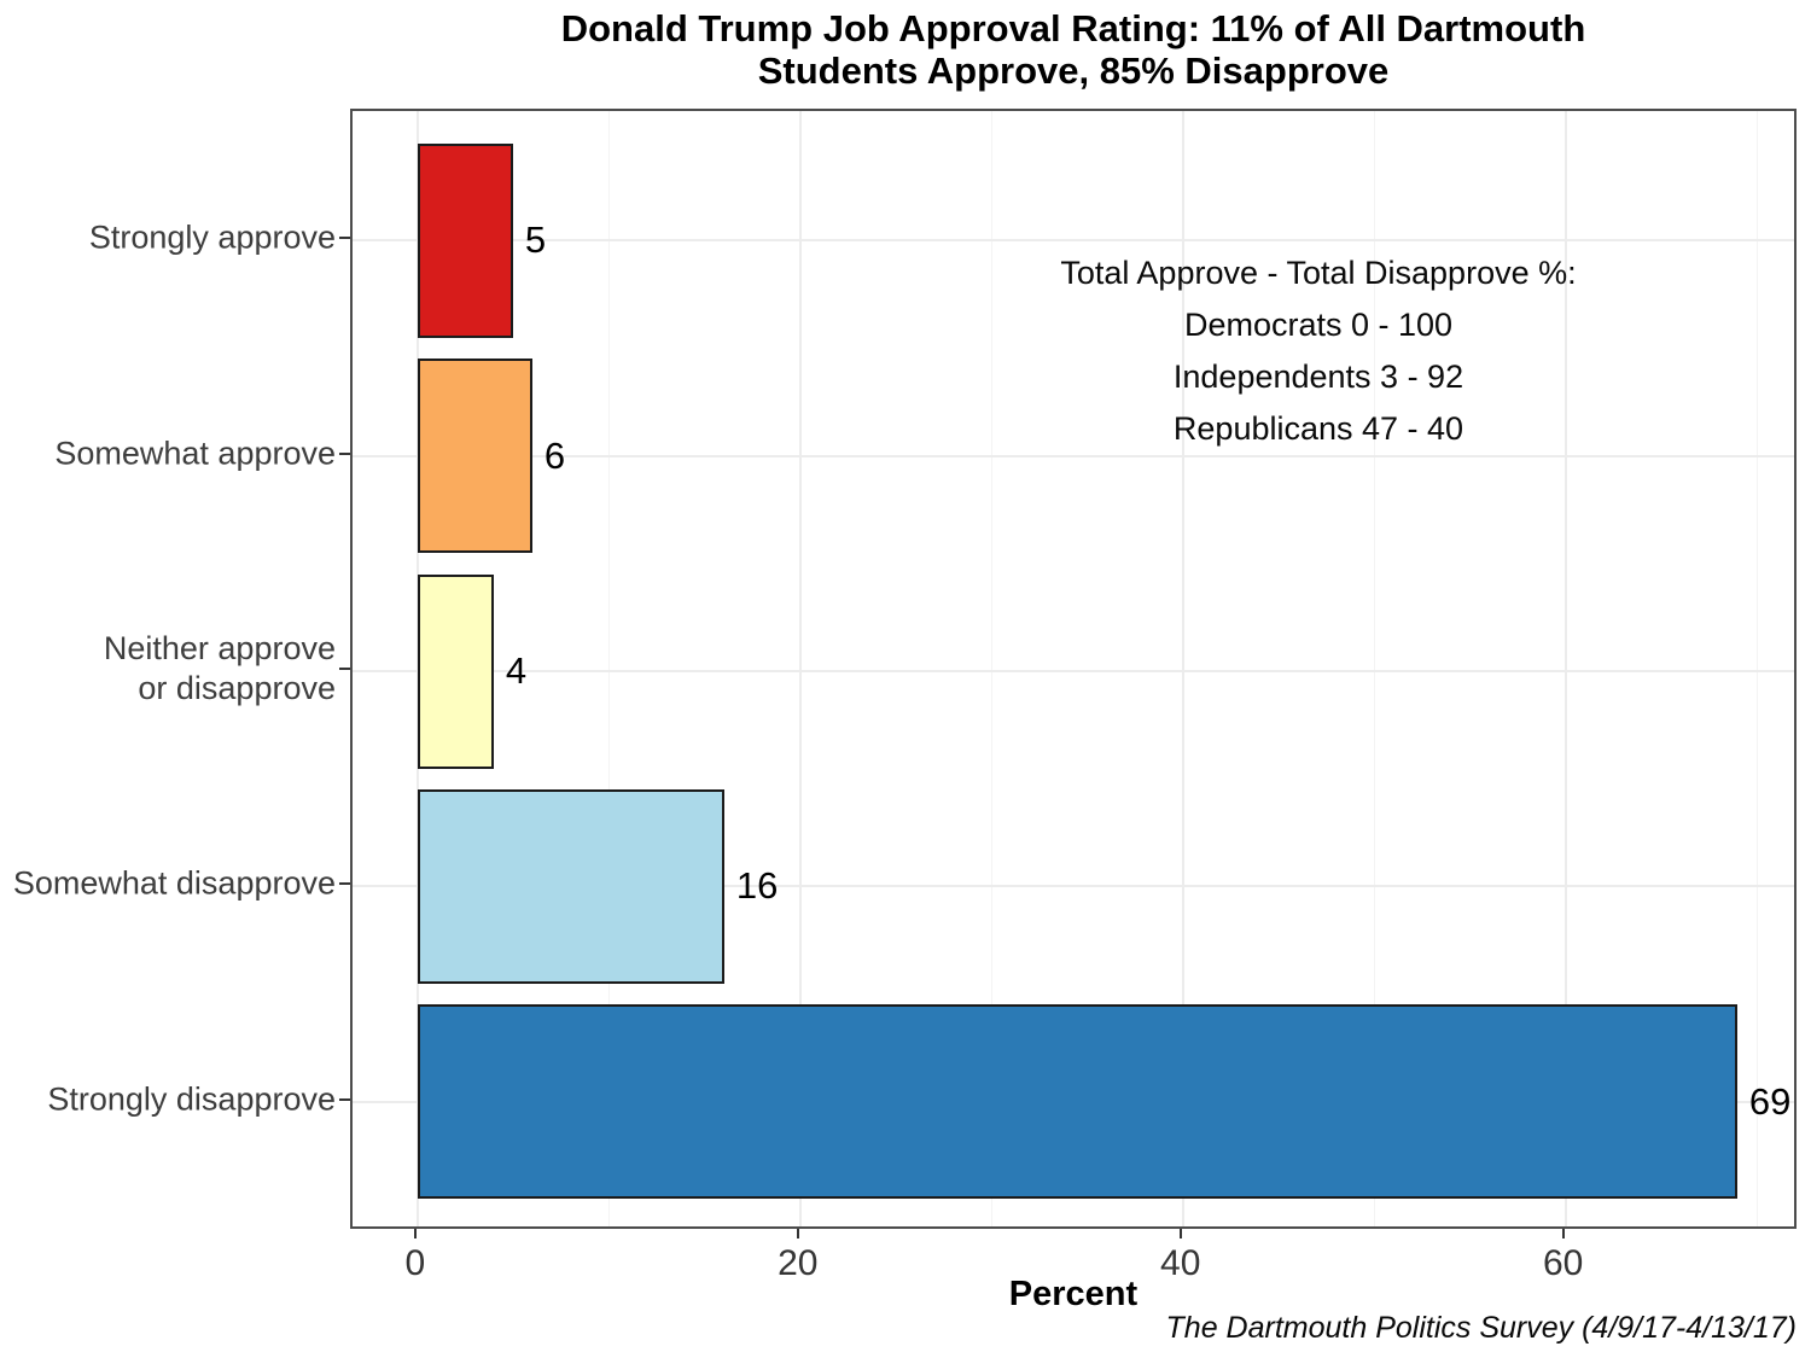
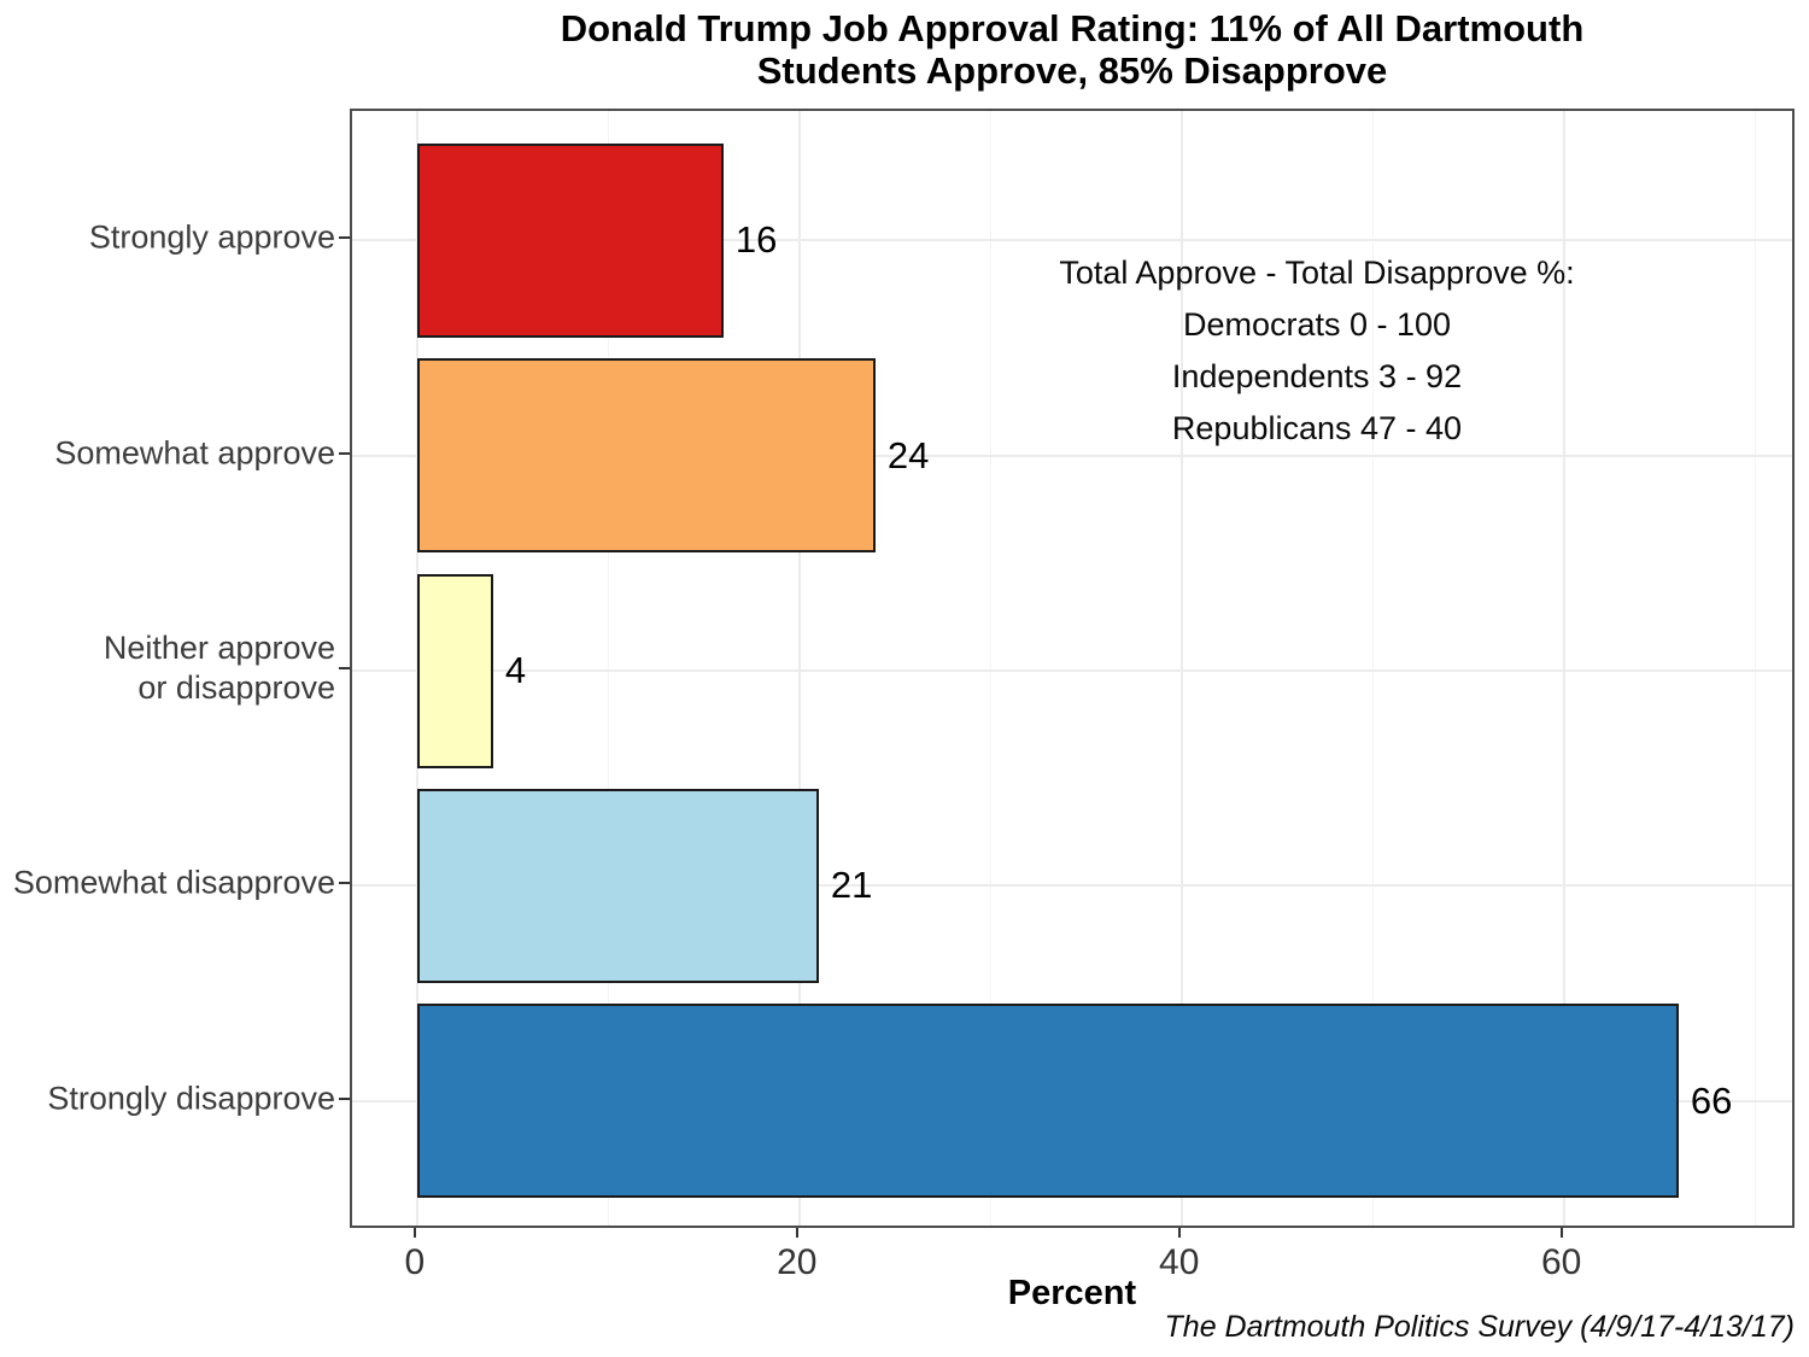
Strongly approve: 5 -> 16
Somewhat approve: 6 -> 24
Somewhat disapprove: 16 -> 21
Strongly disapprove: 69 -> 66
